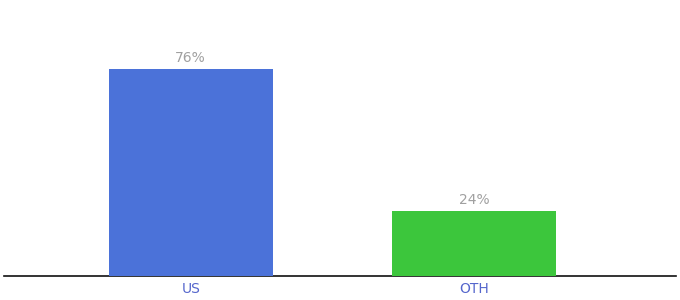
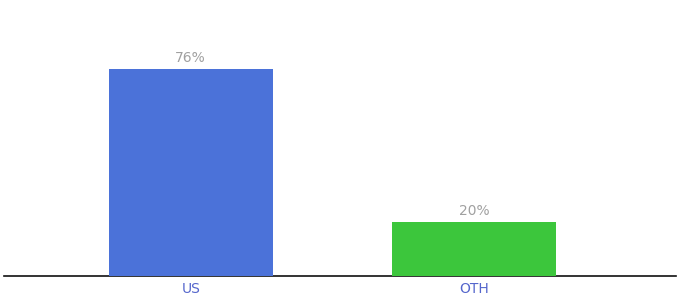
OTH: 24% -> 20%
